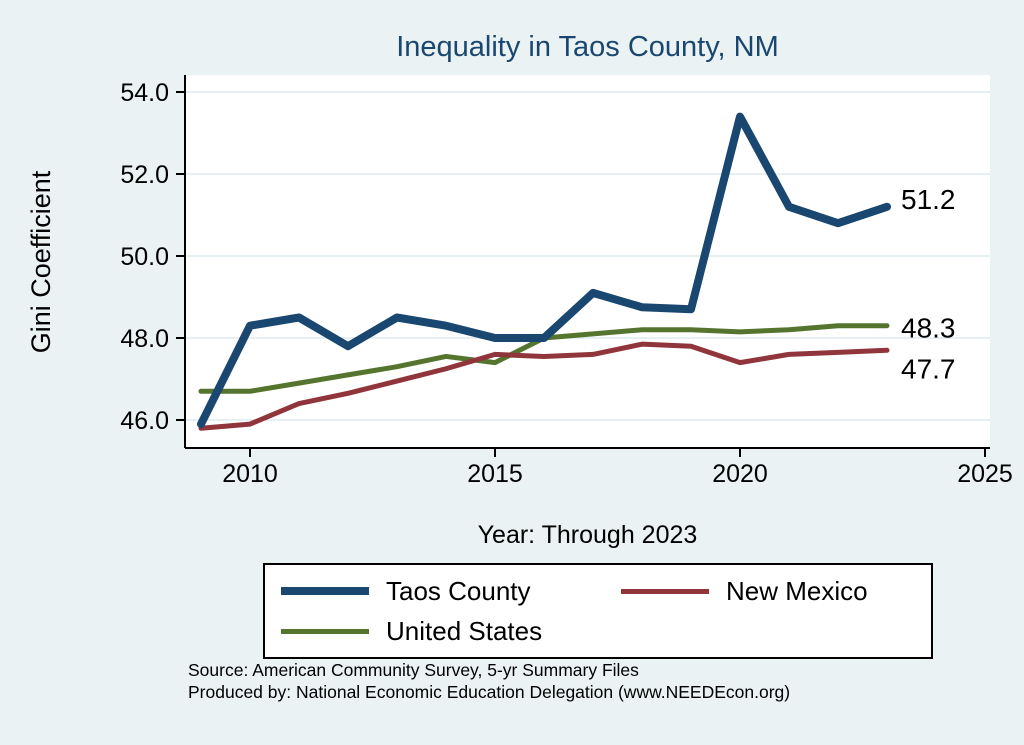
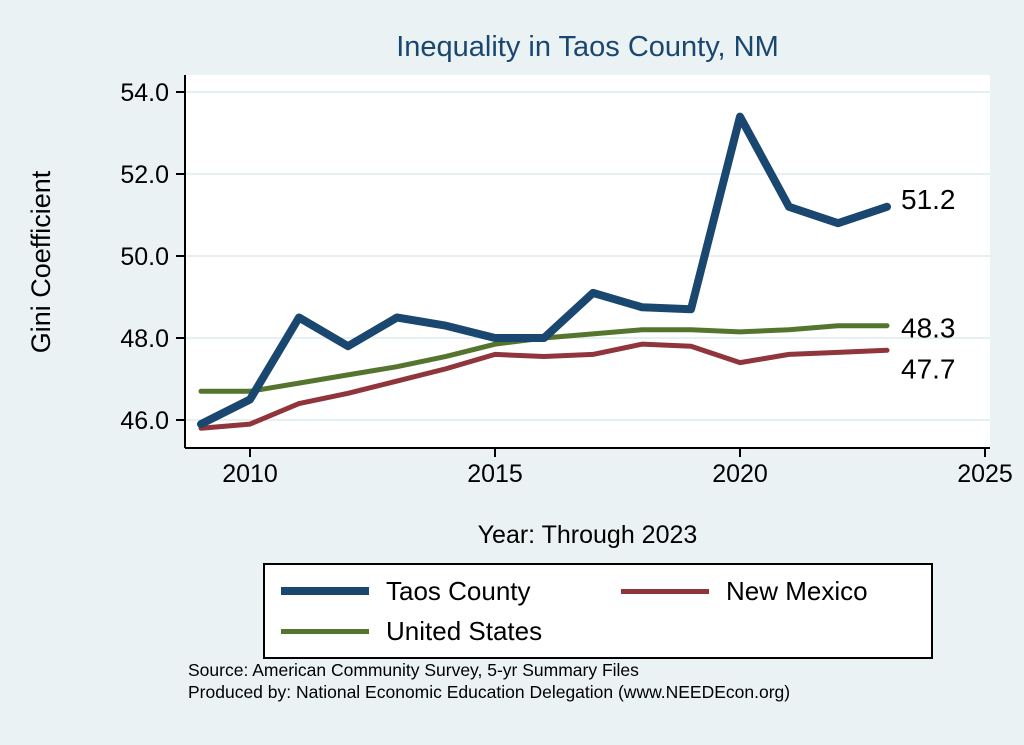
Taos County/2010: 48.3 -> 46.5
United States/2015: 47.4 -> 47.9
